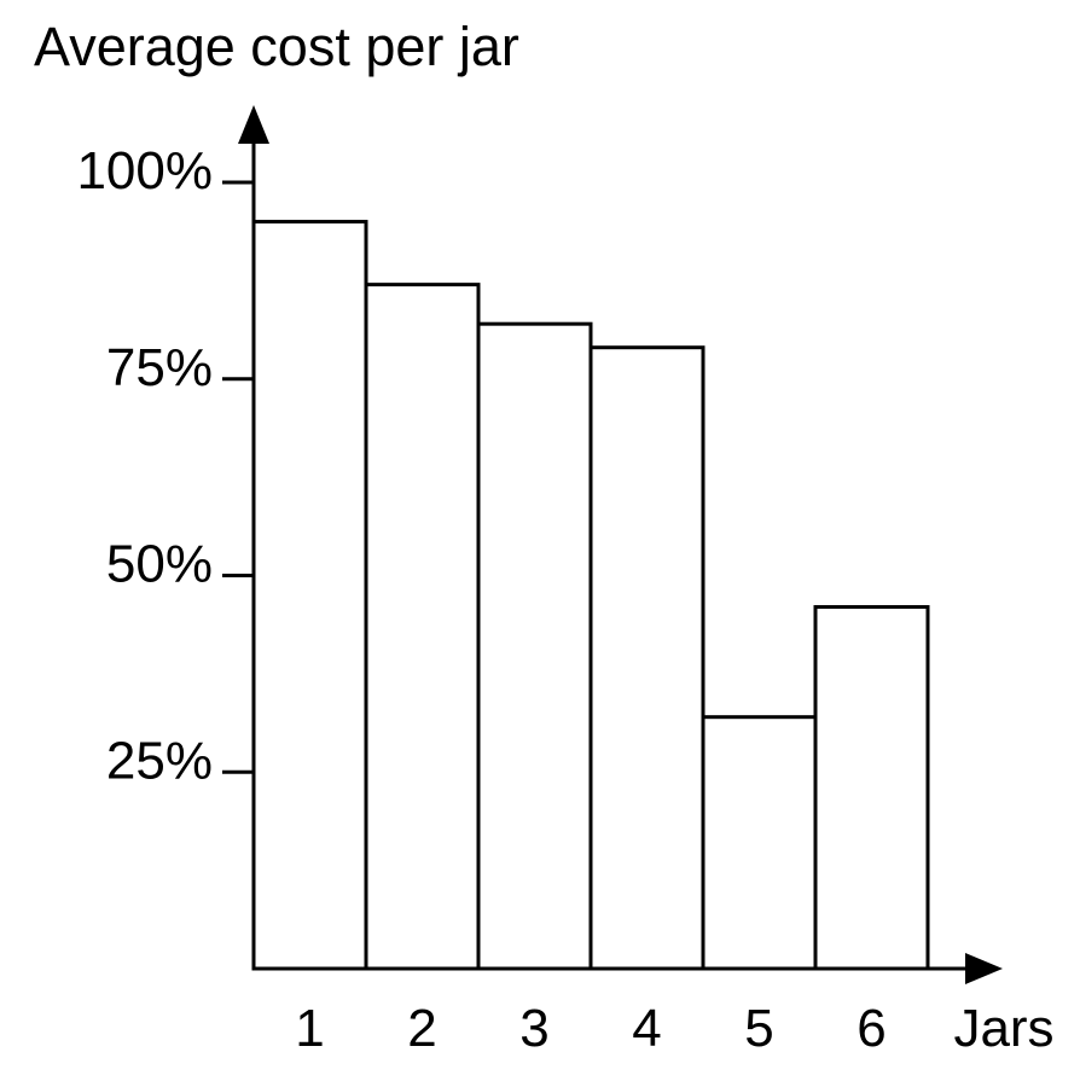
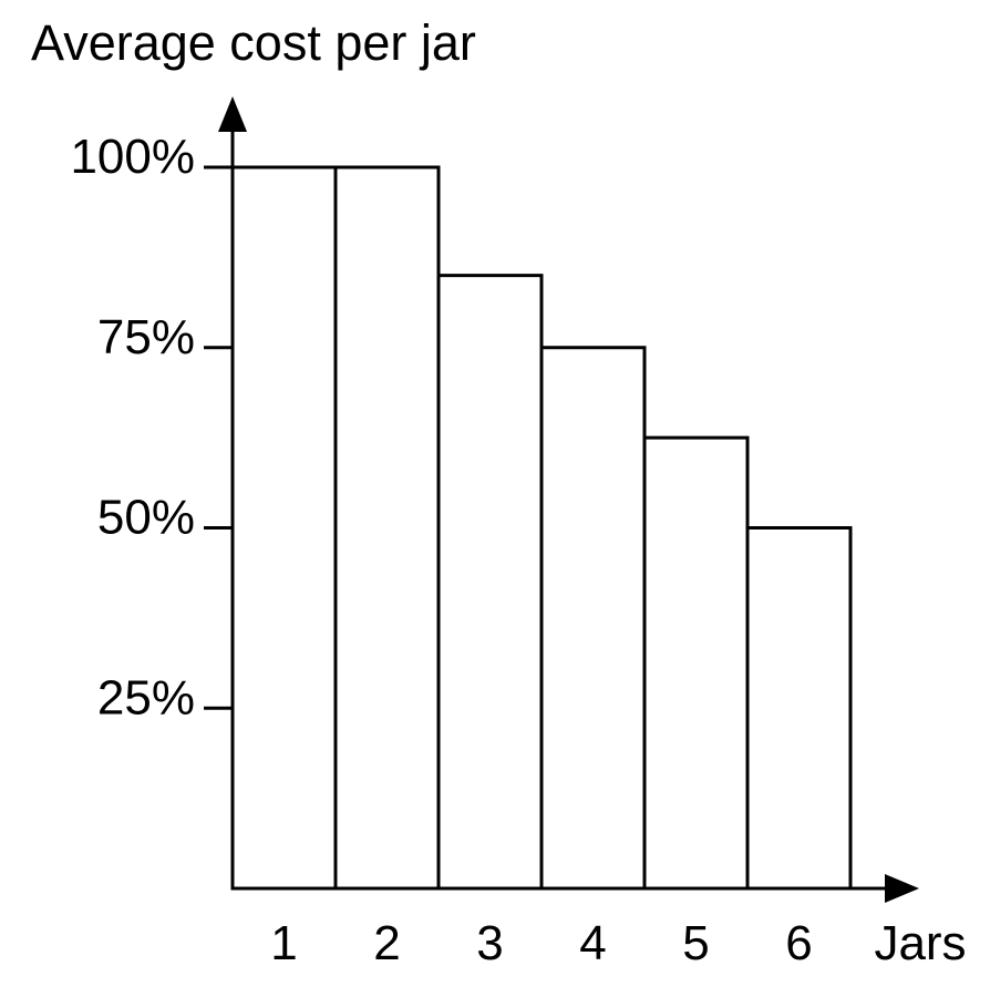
1: 95% -> 100%
2: 87% -> 100%
3: 82% -> 85%
4: 79% -> 75%
5: 32% -> 62%
6: 46% -> 50%
